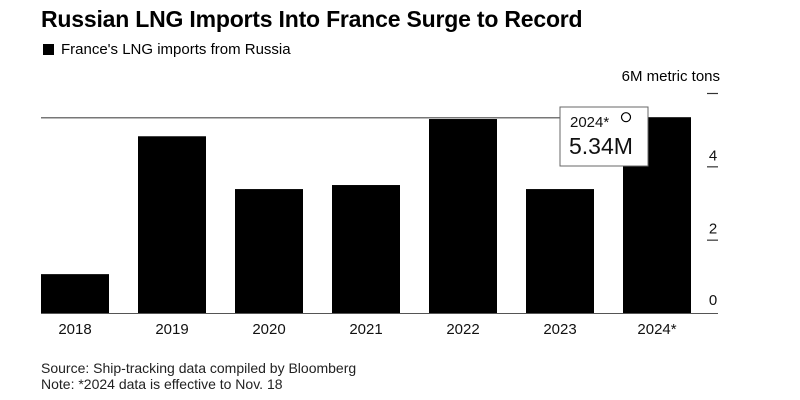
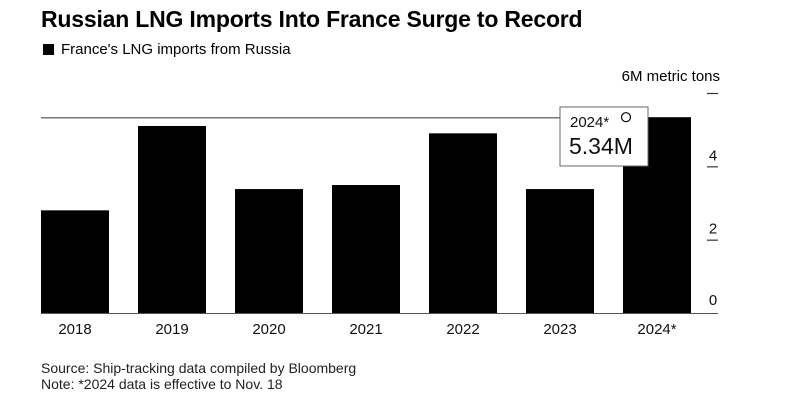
2018: 1.1 -> 2.8
2019: 4.8 -> 5.1
2022: 5.3 -> 4.9
